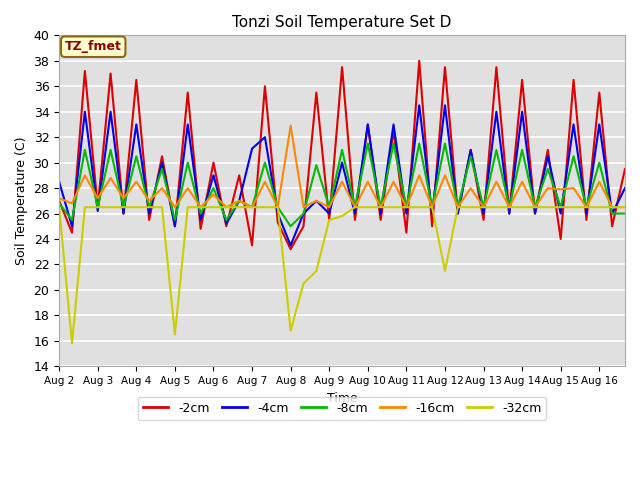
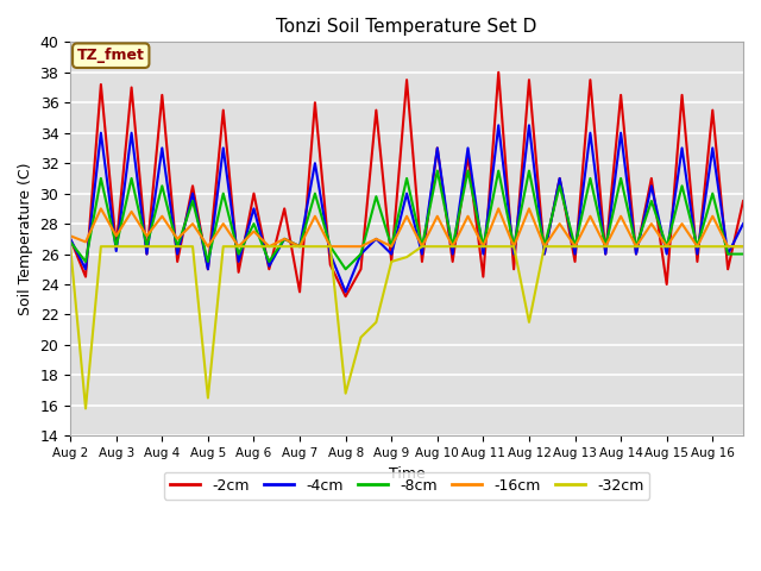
-4cm/Aug 2: 28.5 -> 27.0
-4cm/Aug 7: 31.1 -> 26.5
-16cm/Aug 8: 32.9 -> 26.5
-16cm/Aug 15: 27.9 -> 26.5
